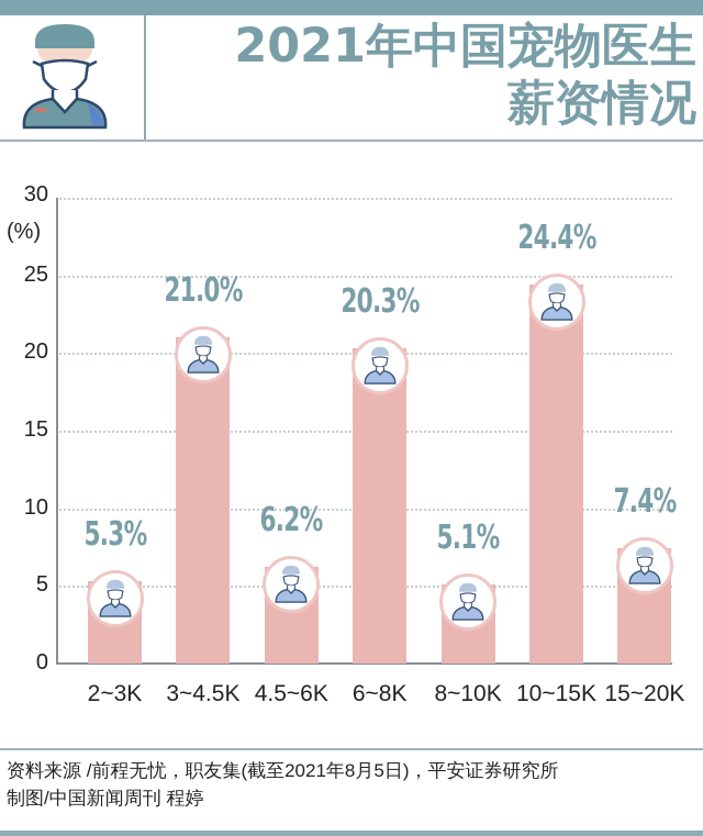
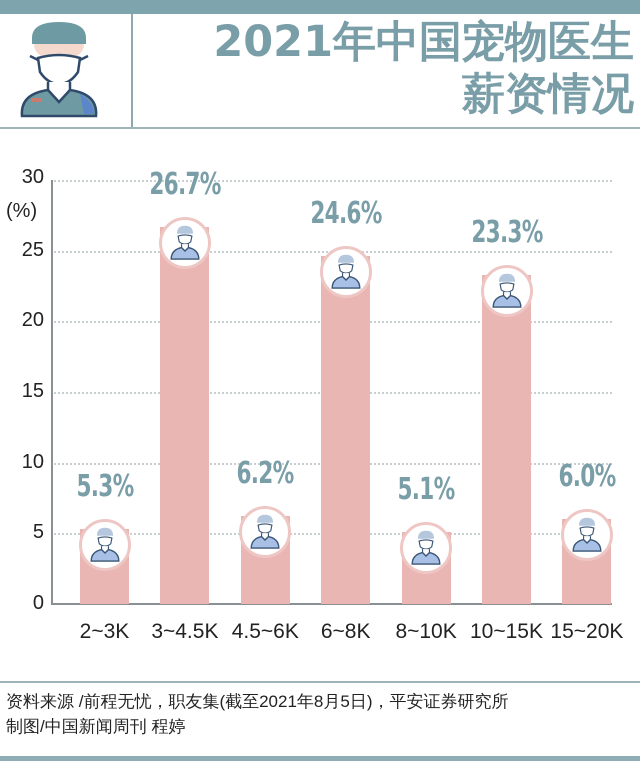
3~4.5K: 21.0% -> 26.7%
6~8K: 20.3% -> 24.6%
10~15K: 24.4% -> 23.3%
15~20K: 7.4% -> 6.0%
